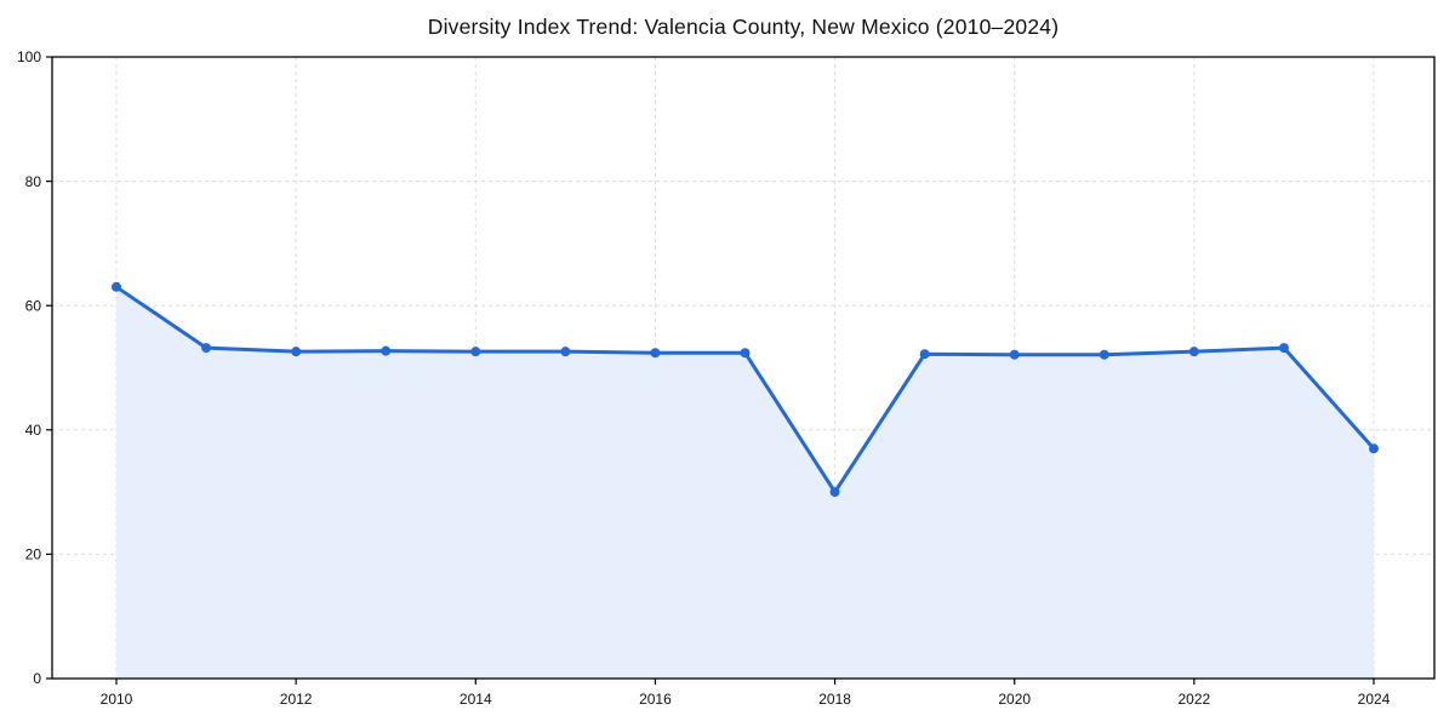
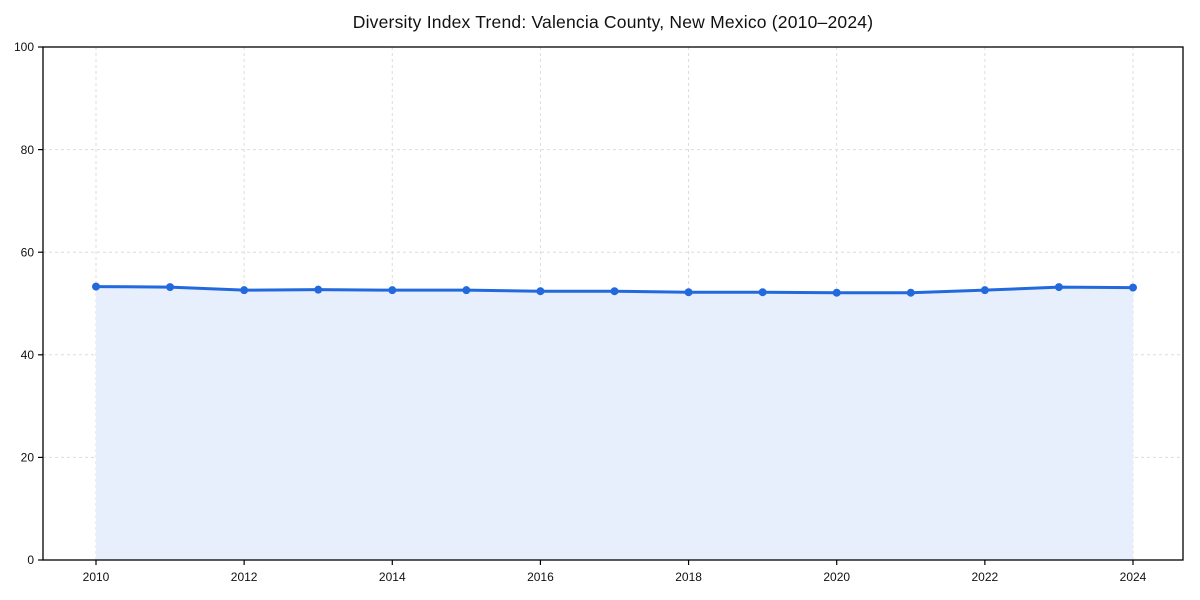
2010: 63 -> 53
2018: 30 -> 52
2024: 37 -> 53
